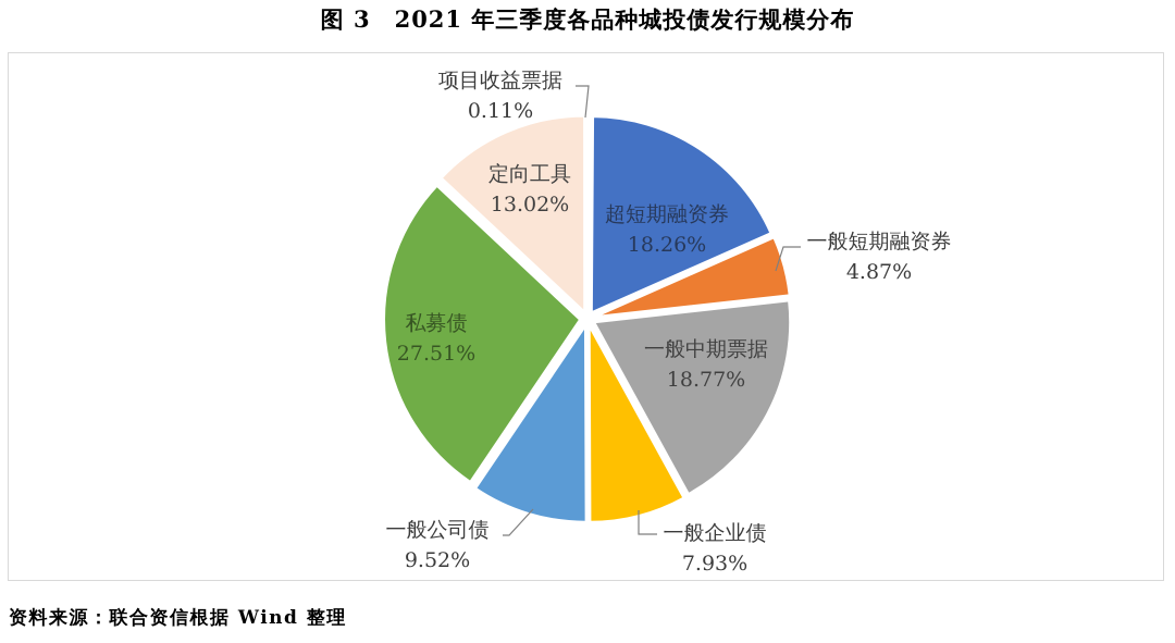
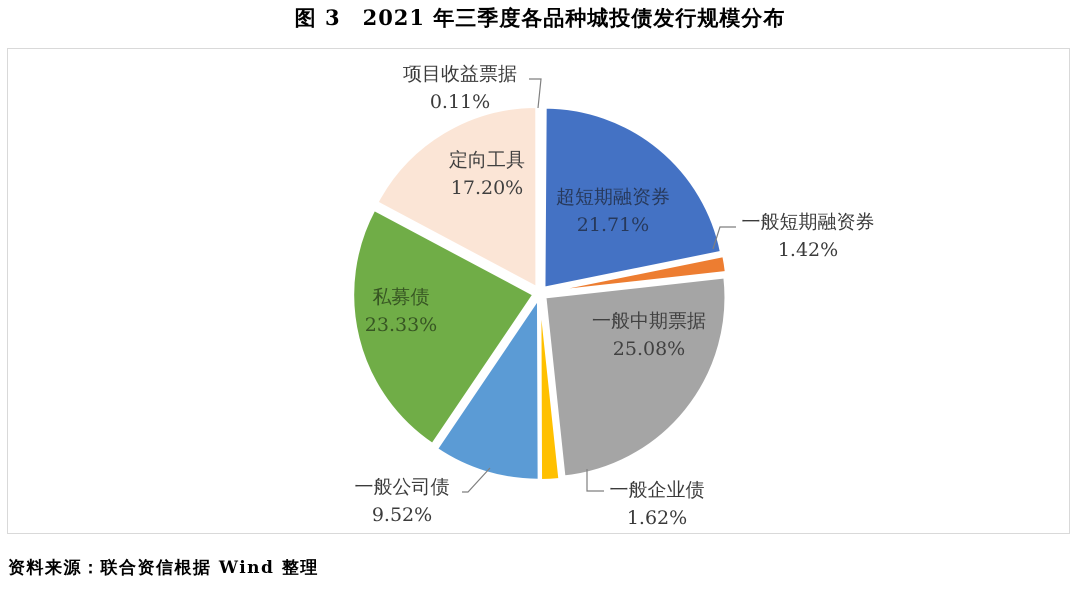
超短期融资券: 18.26% -> 21.71%
一般短期融资券: 4.87% -> 1.42%
一般中期票据: 18.77% -> 25.08%
一般企业债: 7.93% -> 1.62%
私募债: 27.51% -> 23.33%
定向工具: 13.02% -> 17.20%
